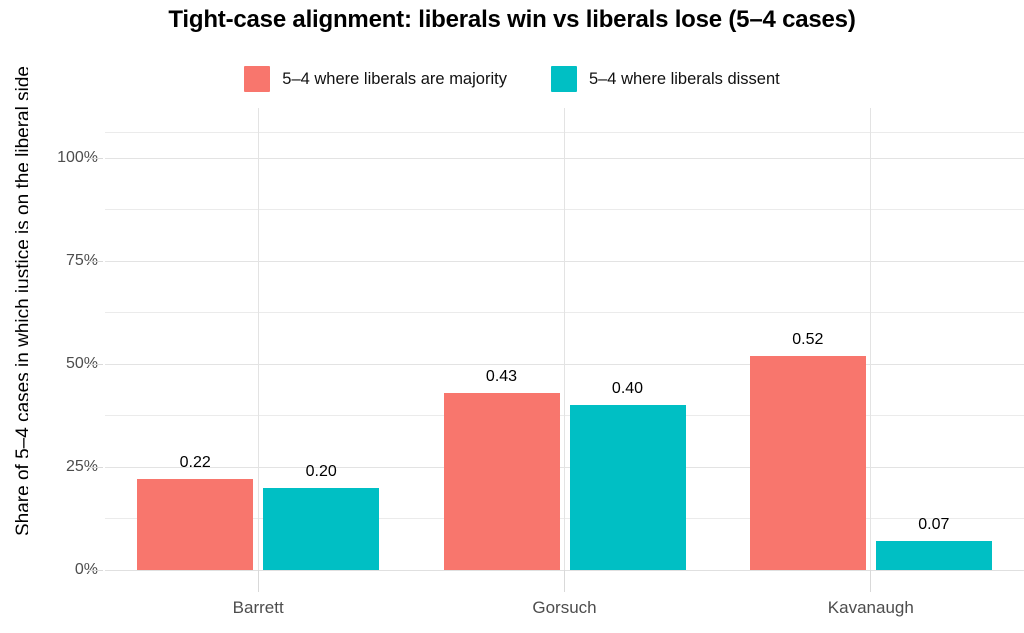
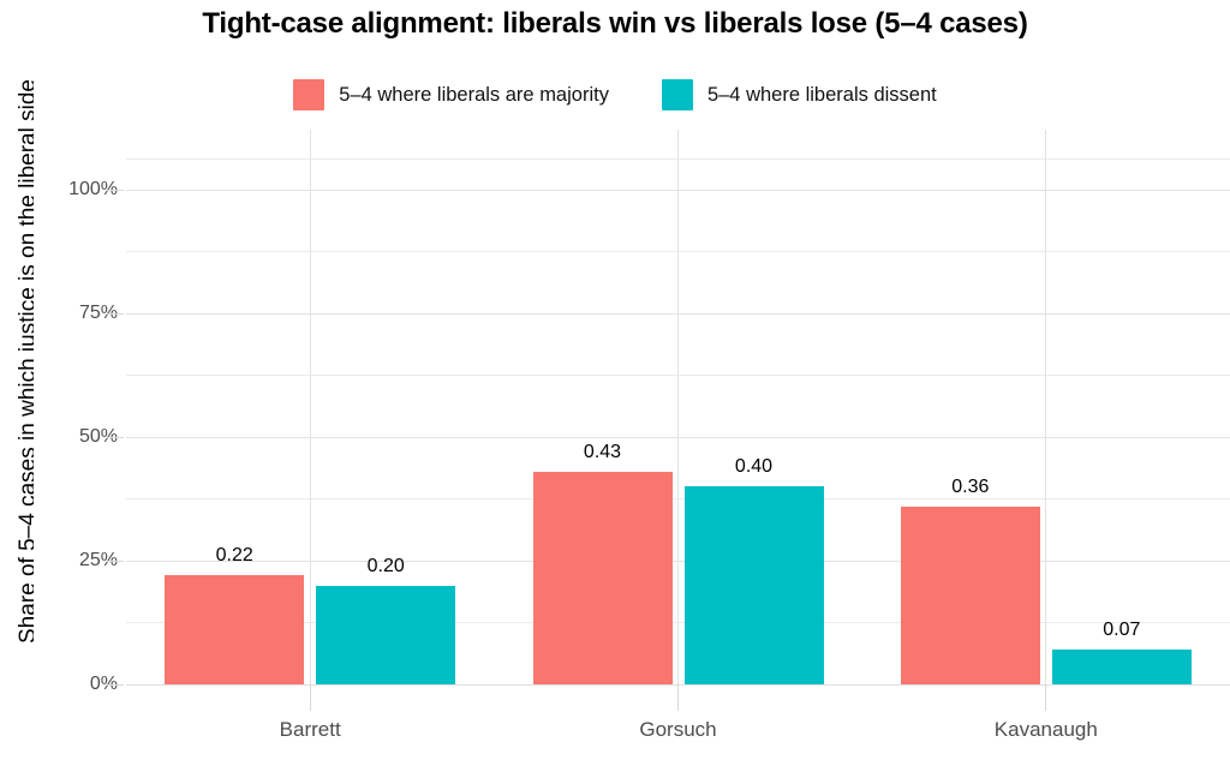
5–4 where liberals are majority/Kavanaugh: 0.52 -> 0.36
